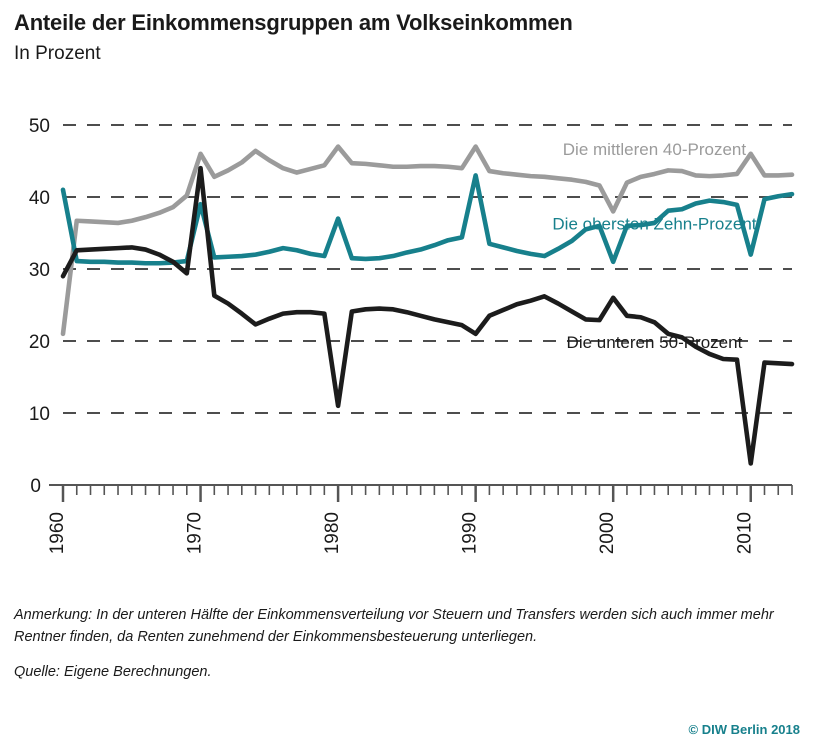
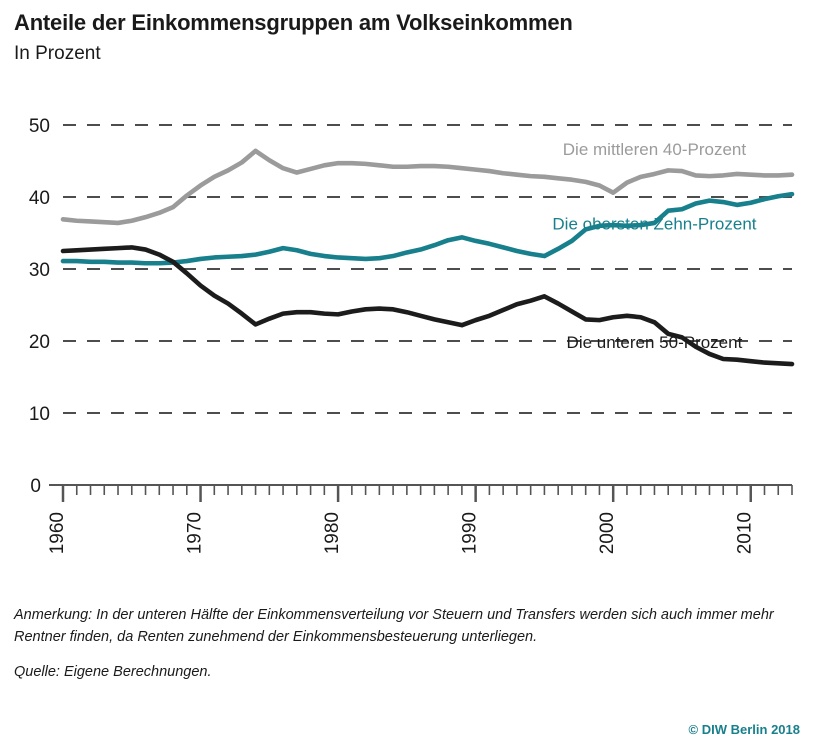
Die mittleren 40-Prozent/1960: 21 -> 37
Die obersten Zehn-Prozent/1960: 41 -> 31
Die unteren 50-Prozent/1960: 29 -> 32
Die mittleren 40-Prozent/1970: 46 -> 42
Die obersten Zehn-Prozent/1970: 39 -> 31
Die unteren 50-Prozent/1970: 44 -> 28
Die mittleren 40-Prozent/1980: 47 -> 45
Die obersten Zehn-Prozent/1980: 37 -> 32
Die unteren 50-Prozent/1980: 11 -> 24
Die mittleren 40-Prozent/1990: 47 -> 44
Die obersten Zehn-Prozent/1990: 43 -> 34
Die unteren 50-Prozent/1990: 21 -> 23
Die mittleren 40-Prozent/2000: 38 -> 41
Die obersten Zehn-Prozent/2000: 31 -> 36
Die unteren 50-Prozent/2000: 26 -> 23
Die mittleren 40-Prozent/2010: 46 -> 43
Die obersten Zehn-Prozent/2010: 32 -> 39
Die unteren 50-Prozent/2010: 3 -> 17
